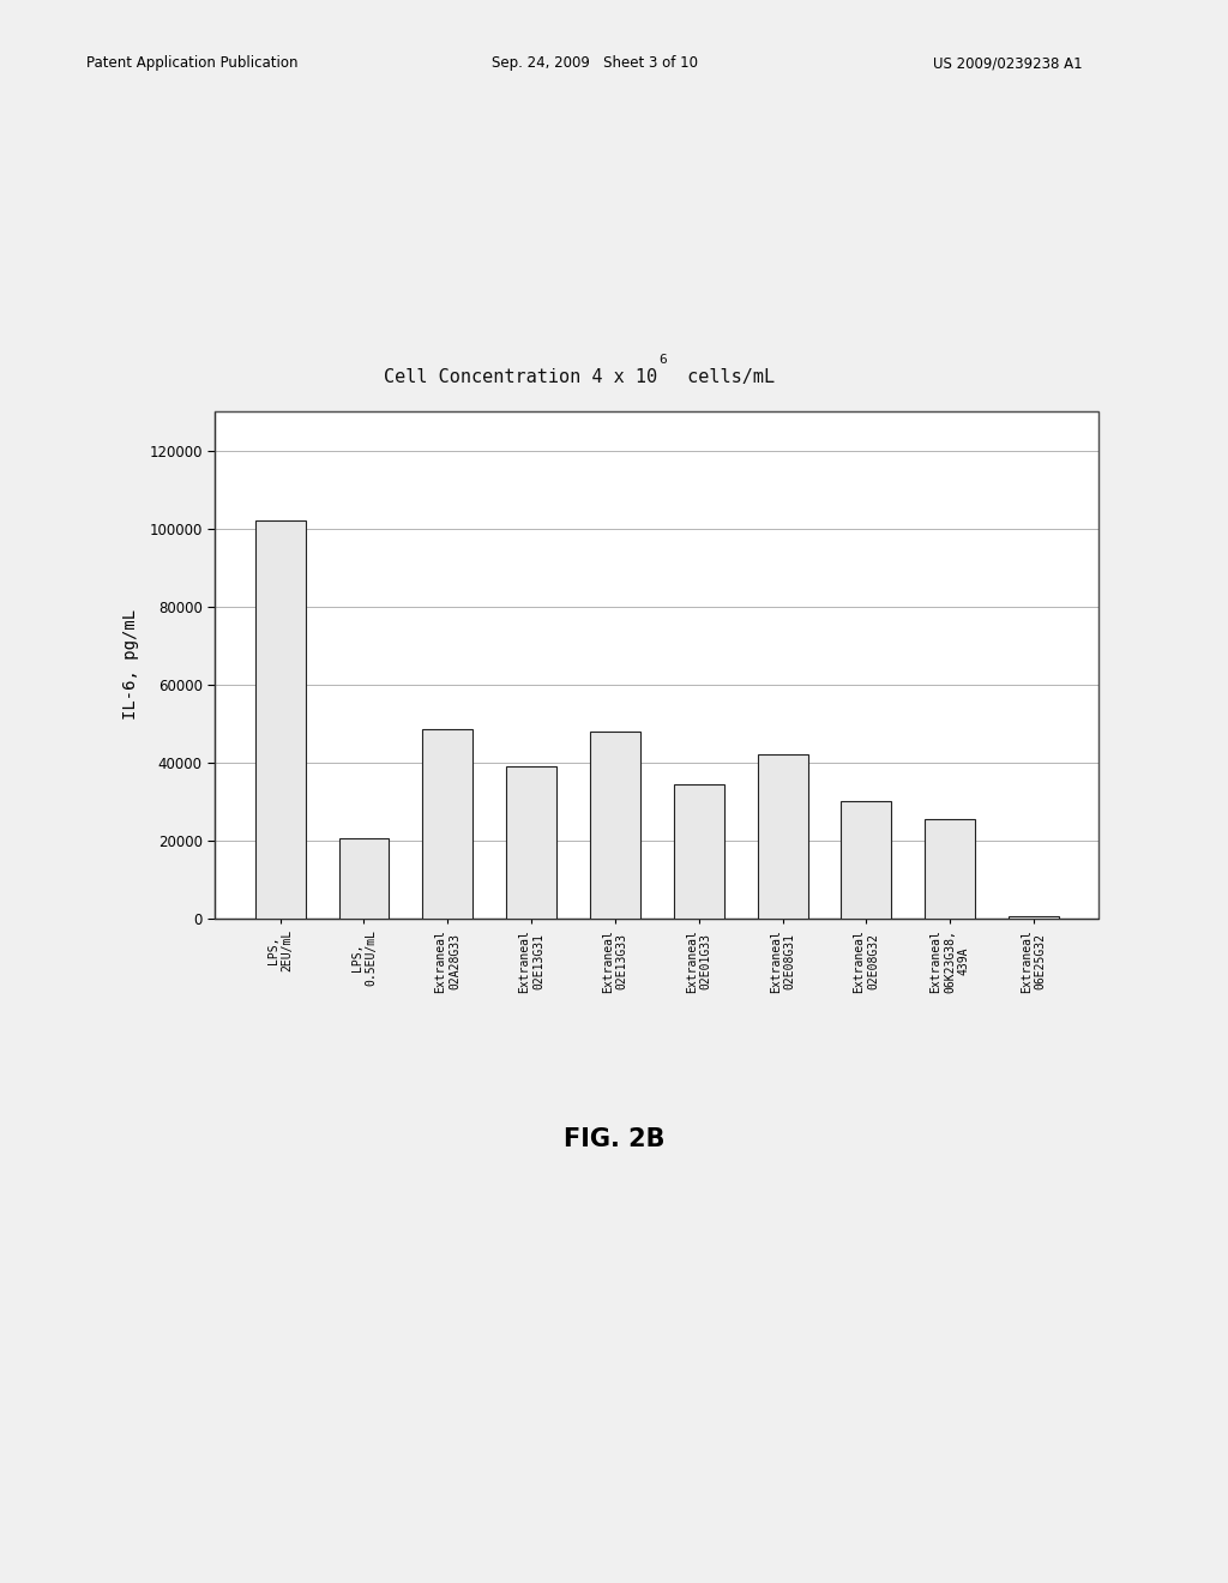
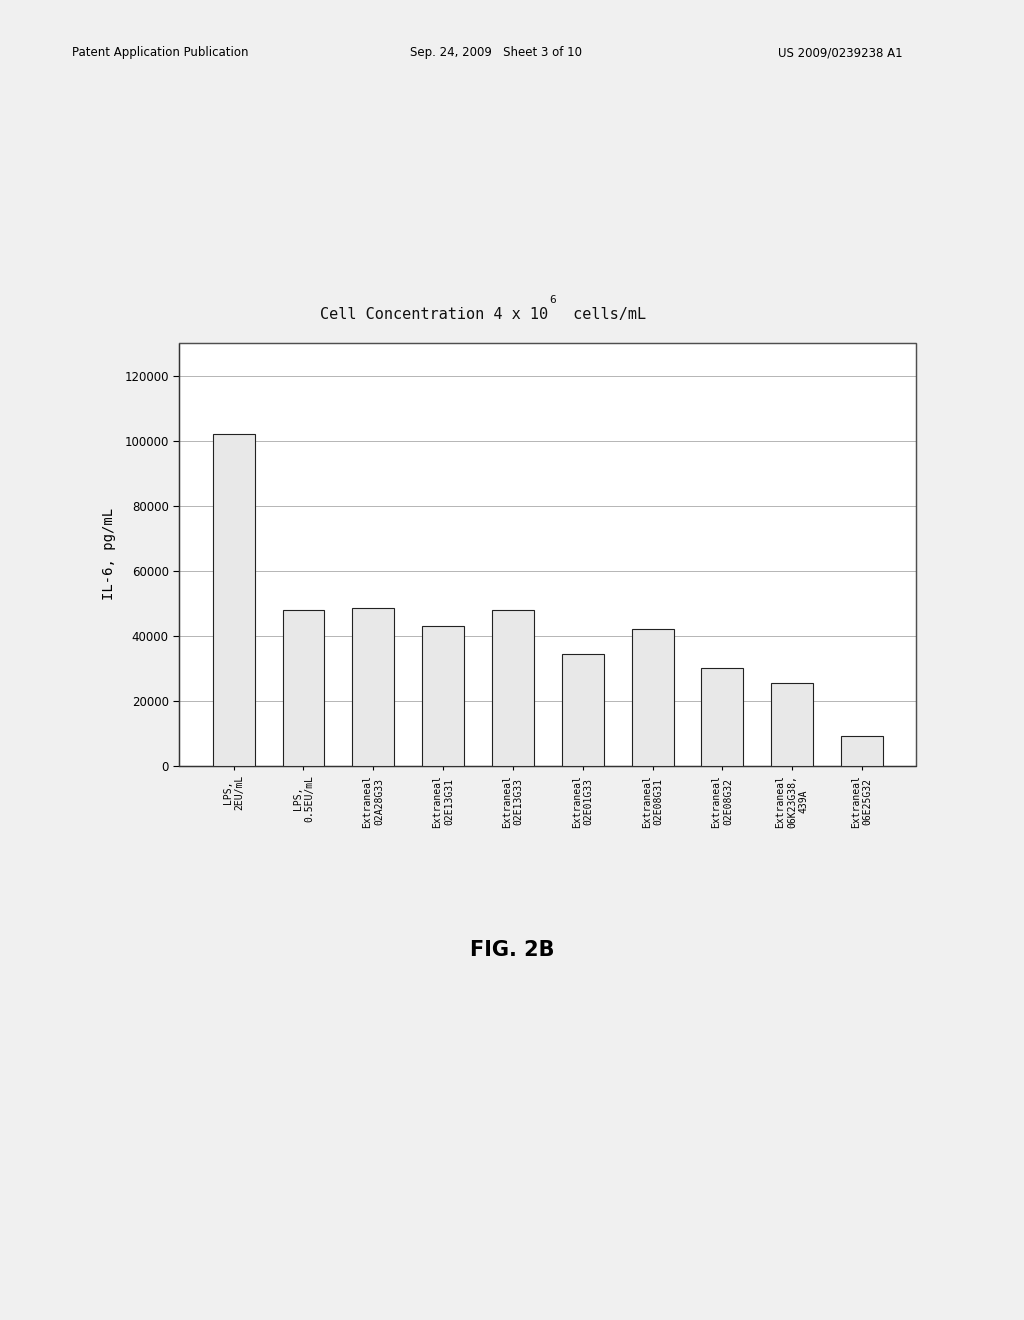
LPS, 0.5EU/mL: 20500 -> 48000
Extraneal 02E13G31: 39000 -> 43000
Extraneal 06E25G32: 500 -> 9000
